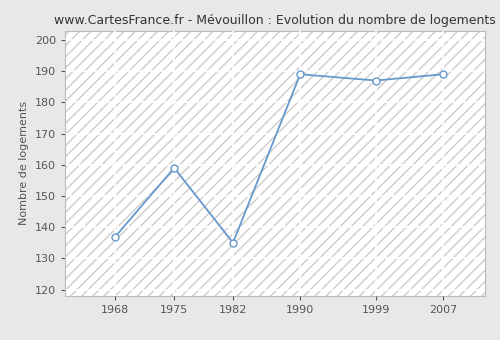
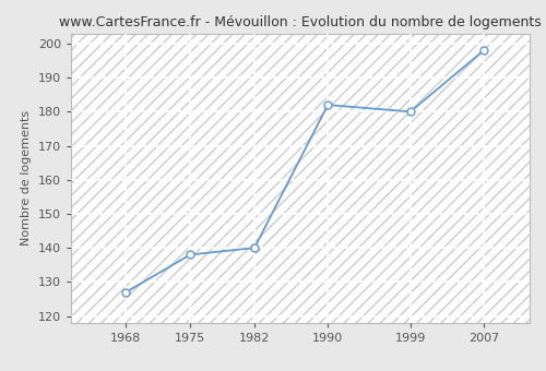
1968: 137 -> 127
1975: 159 -> 138
1982: 135 -> 140
1990: 189 -> 182
1999: 187 -> 180
2007: 189 -> 198
